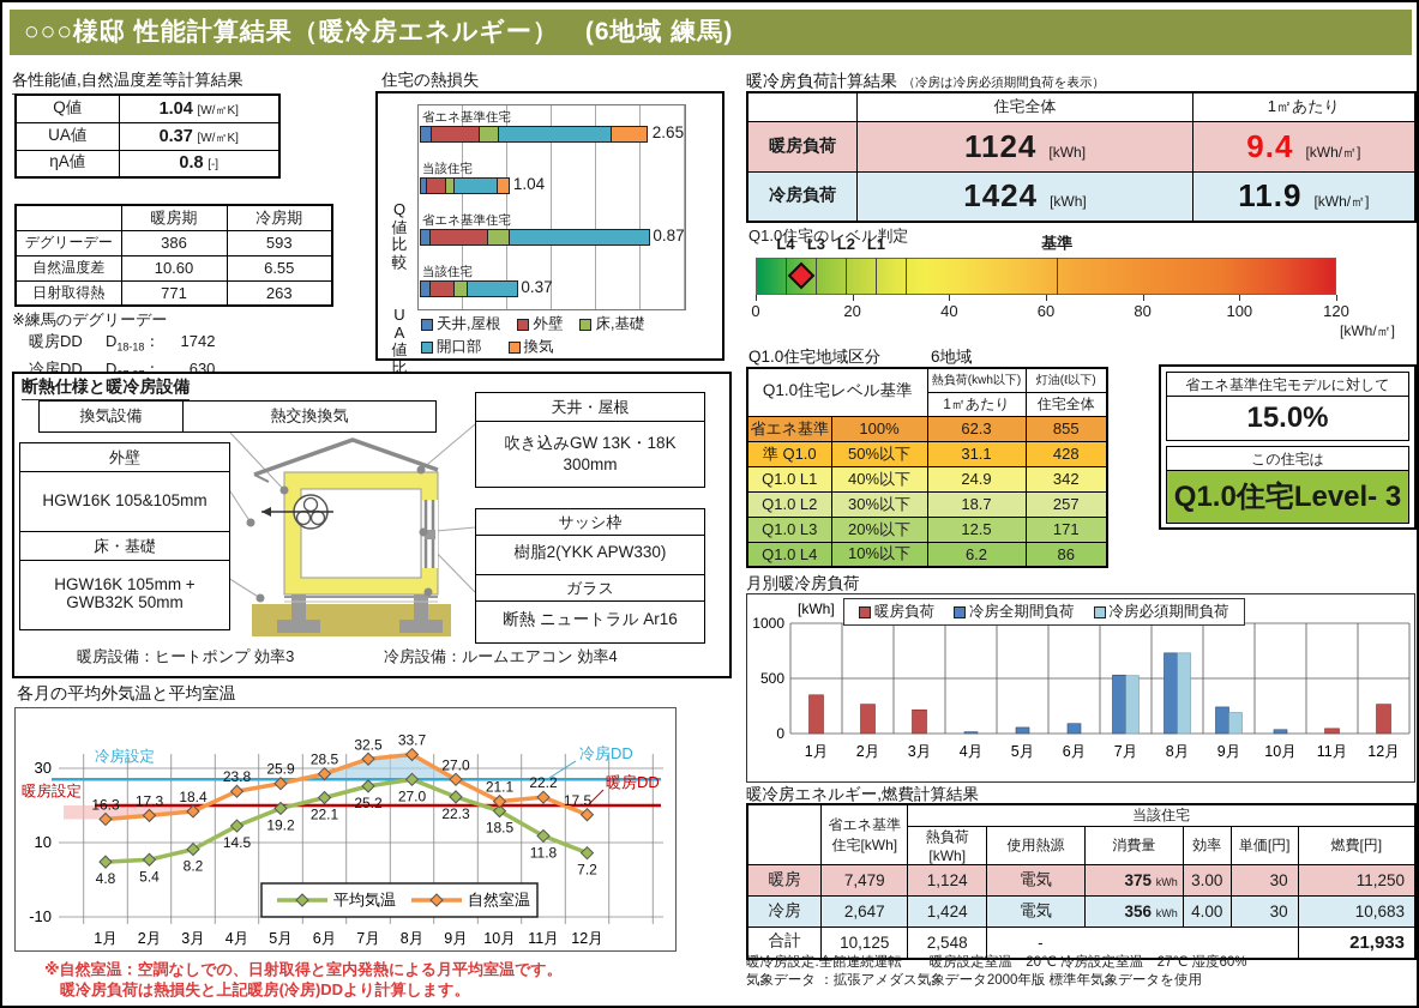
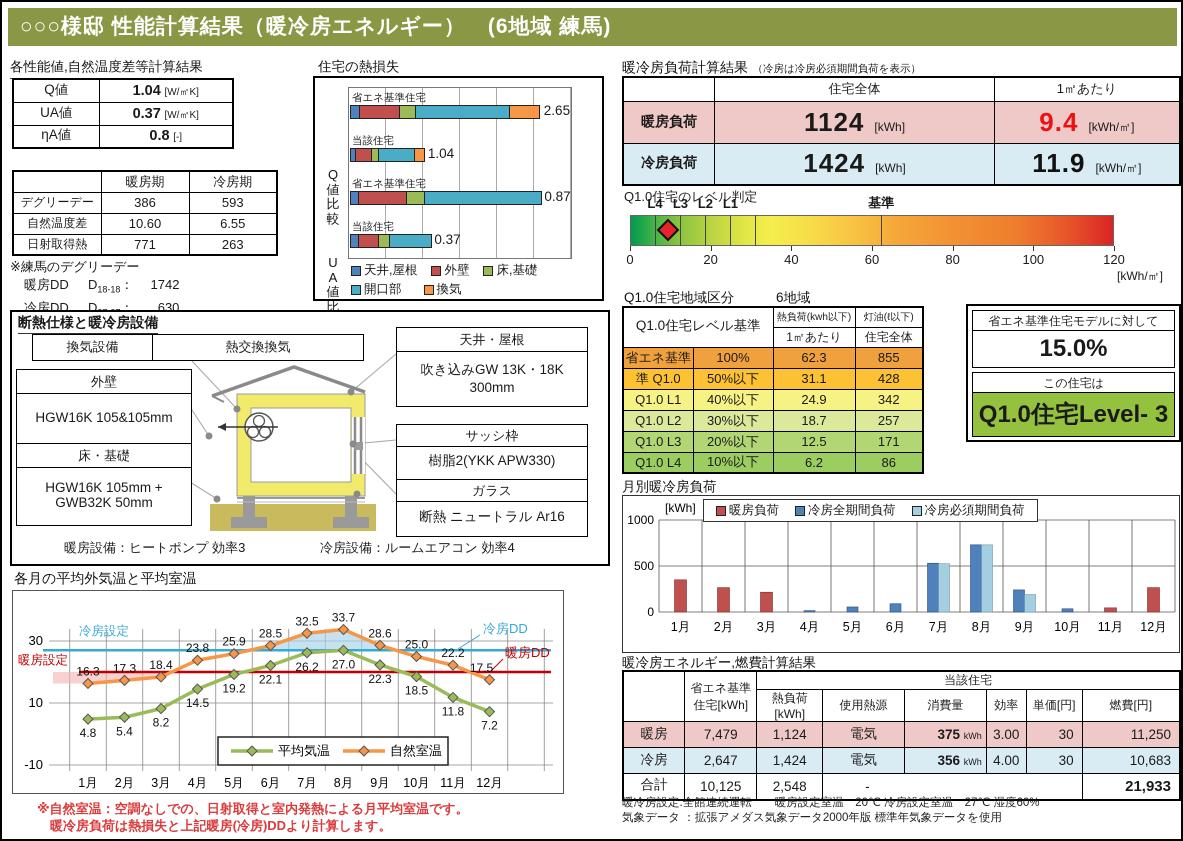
各月の平均外気温と平均室温/平均気温/7月: 25.2 -> 26.2
各月の平均外気温と平均室温/自然室温/9月: 27.0 -> 28.6
各月の平均外気温と平均室温/自然室温/10月: 21.1 -> 25.0
